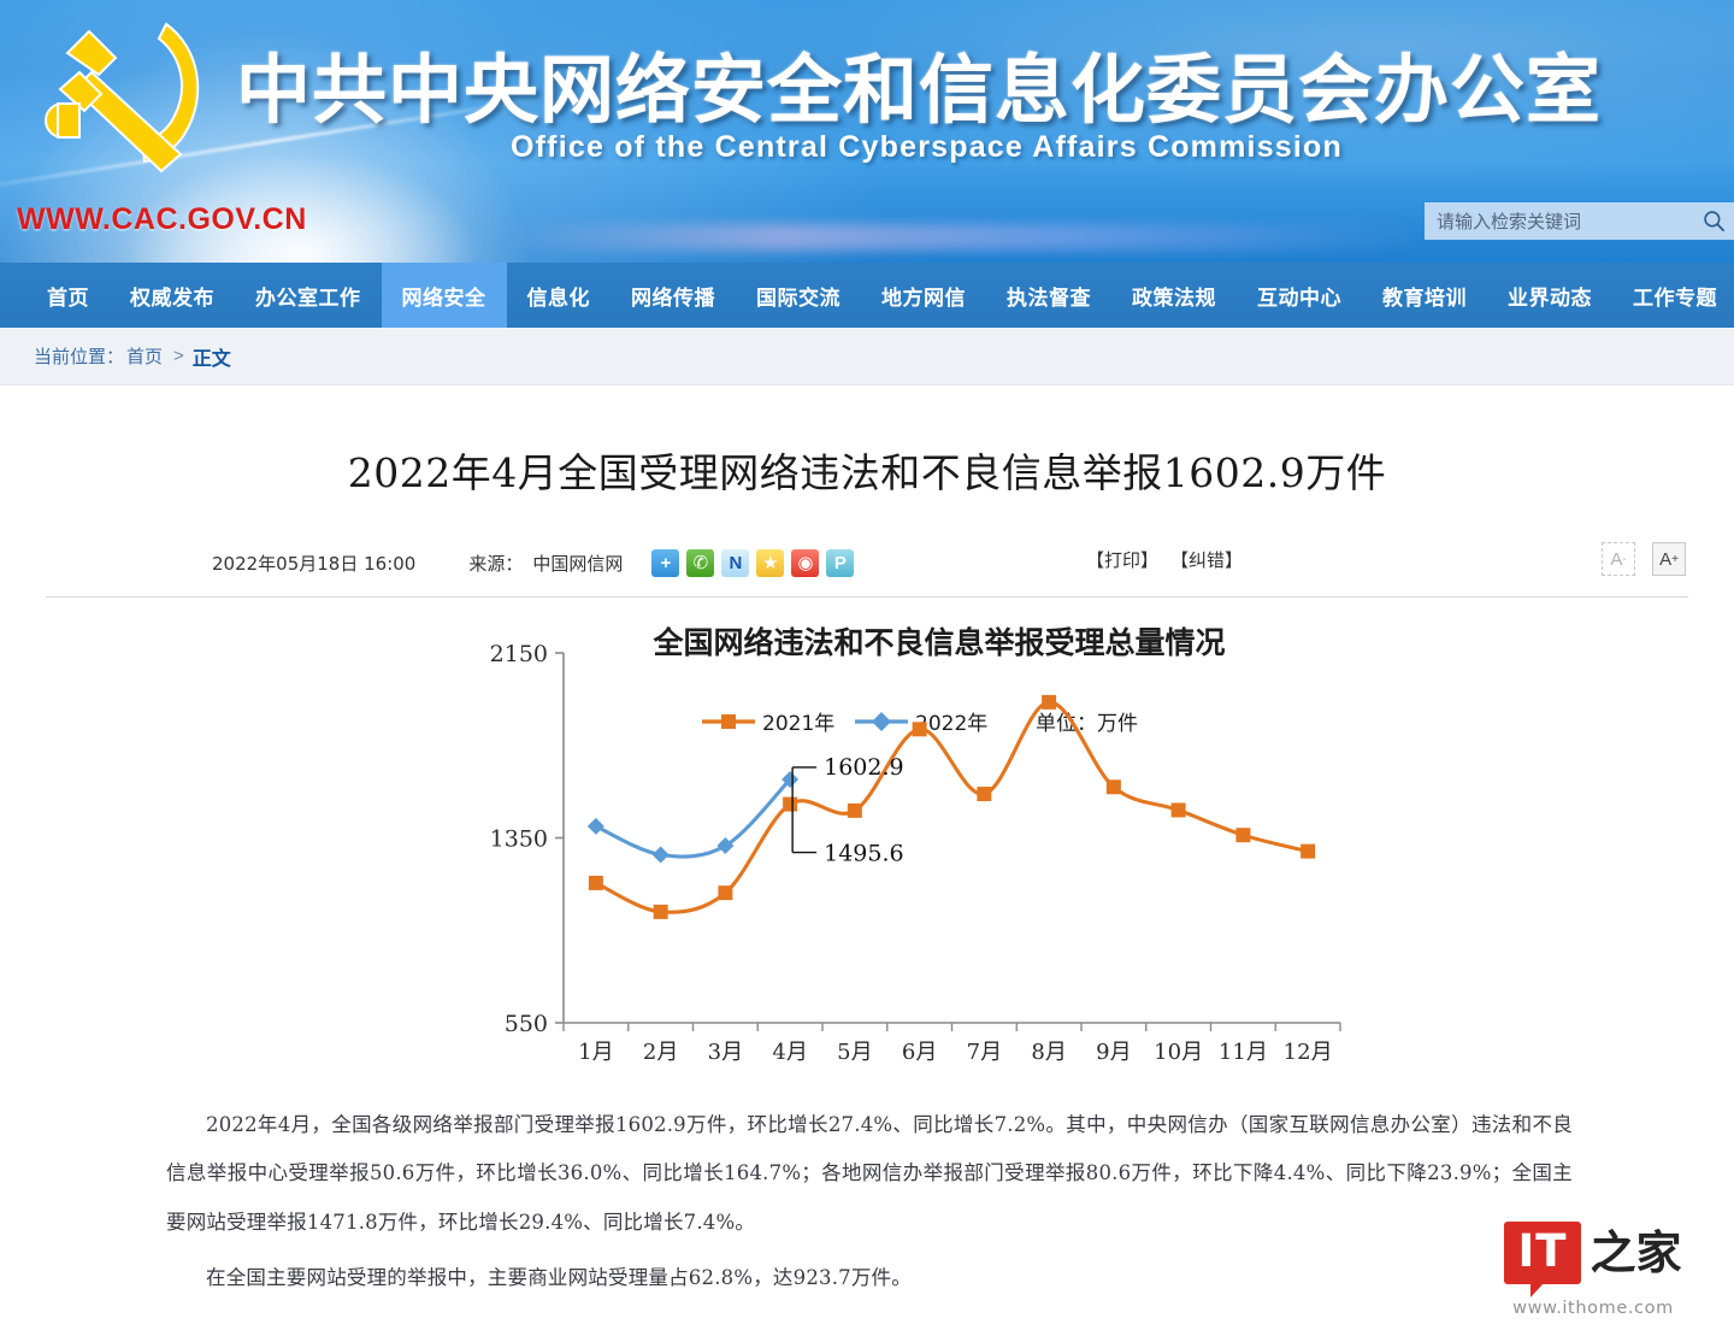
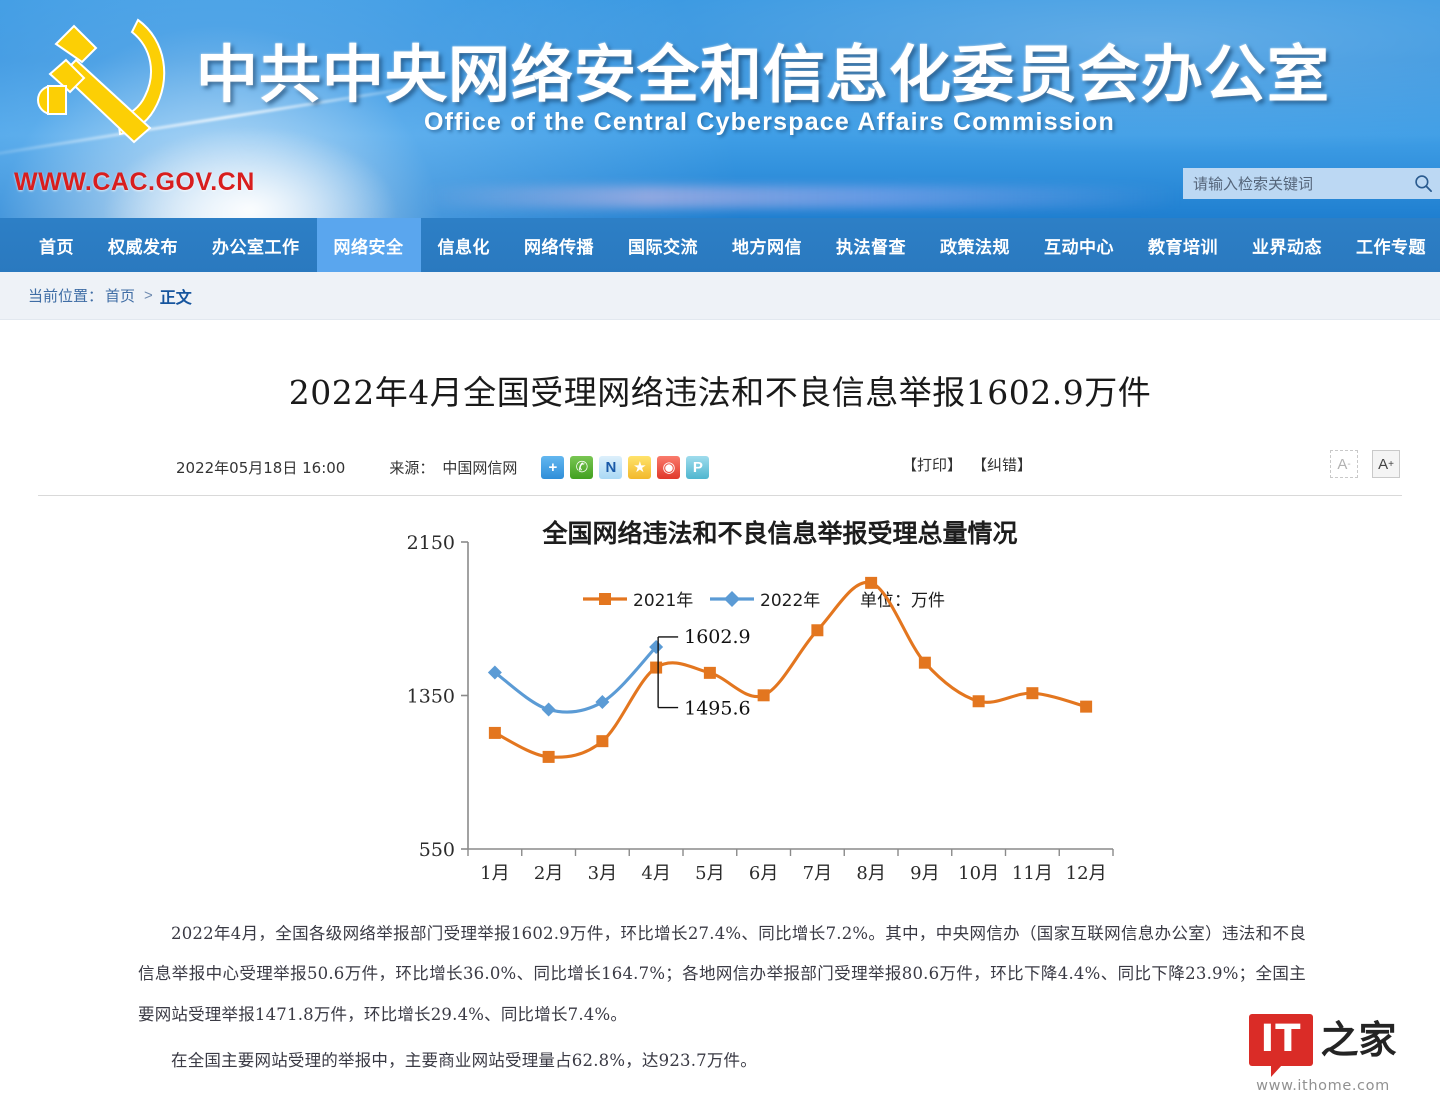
2022年/1月: 1400 -> 1470
2021年/6月: 1820 -> 1350
2021年/7月: 1540 -> 1690
2021年/9月: 1570 -> 1520
2021年/10月: 1470 -> 1320
